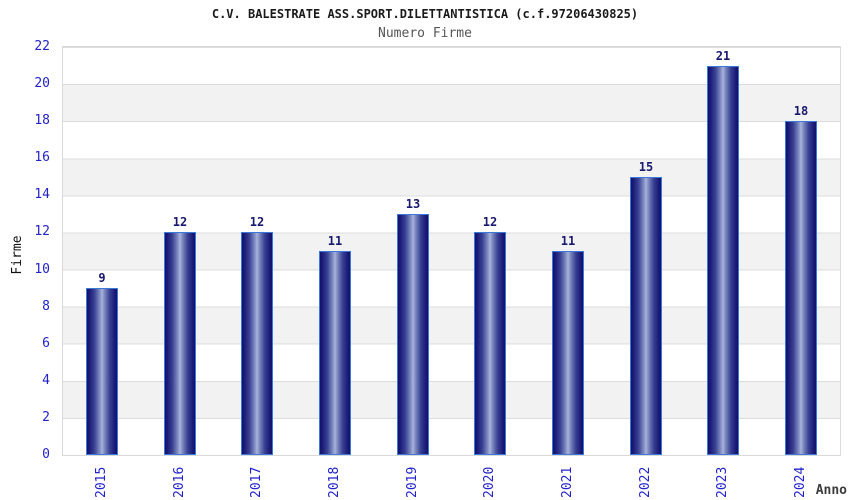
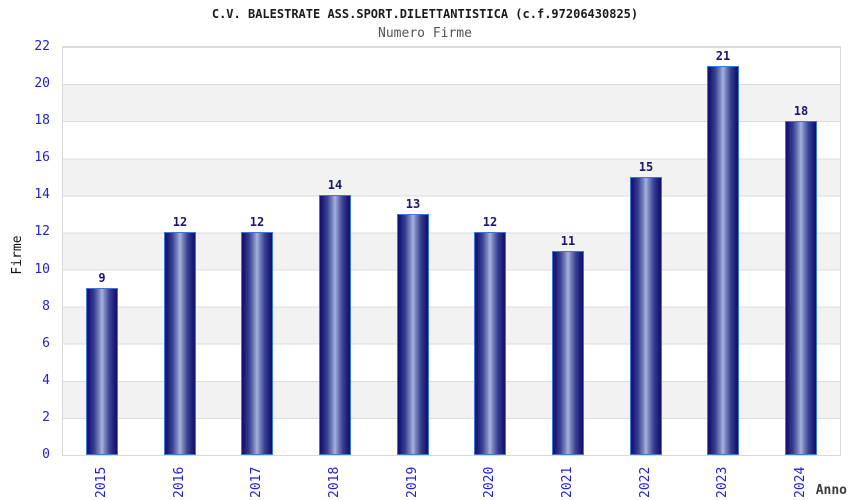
2018: 11 -> 14
